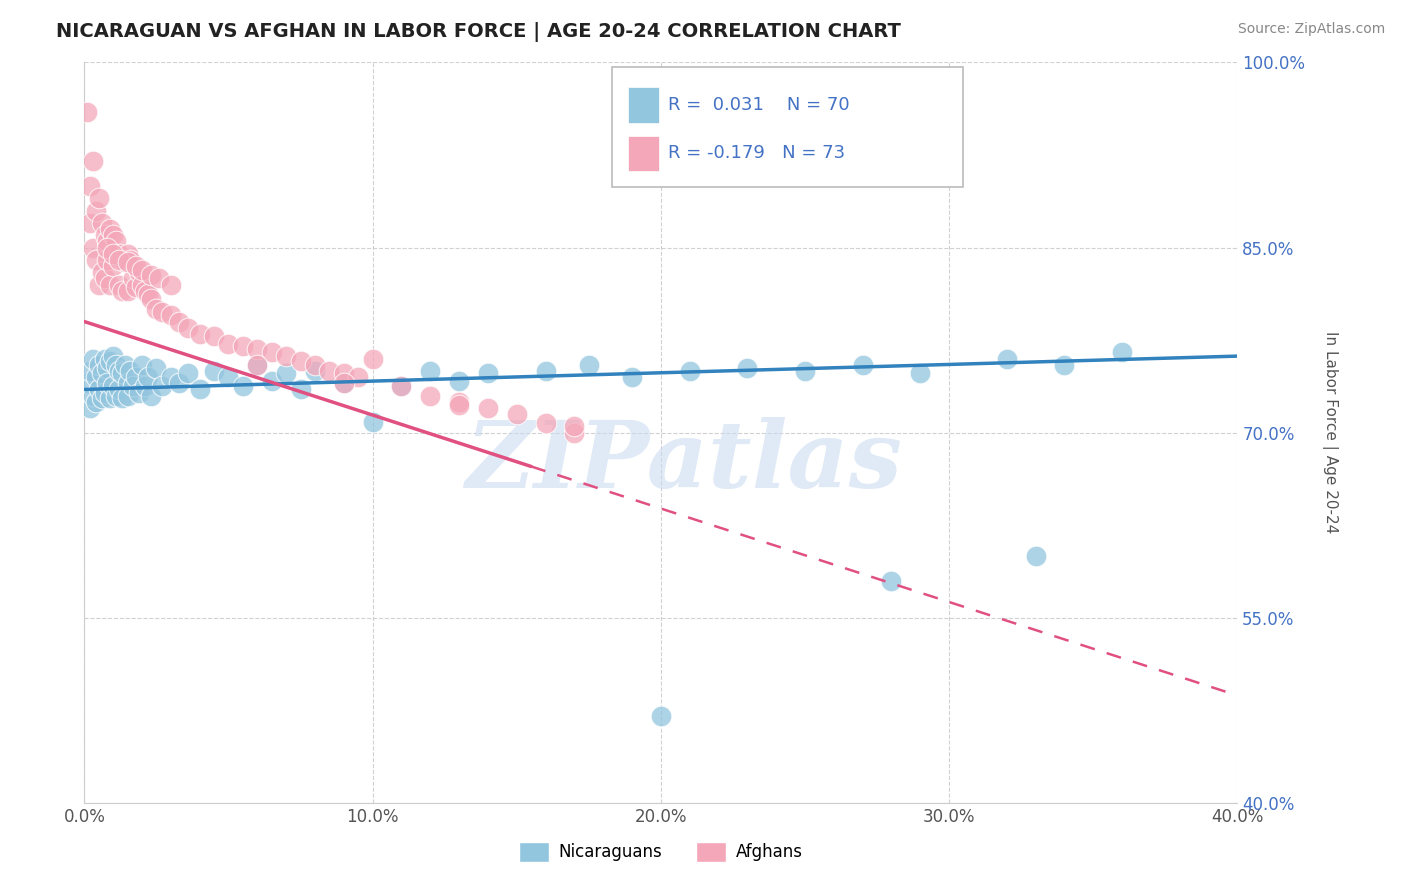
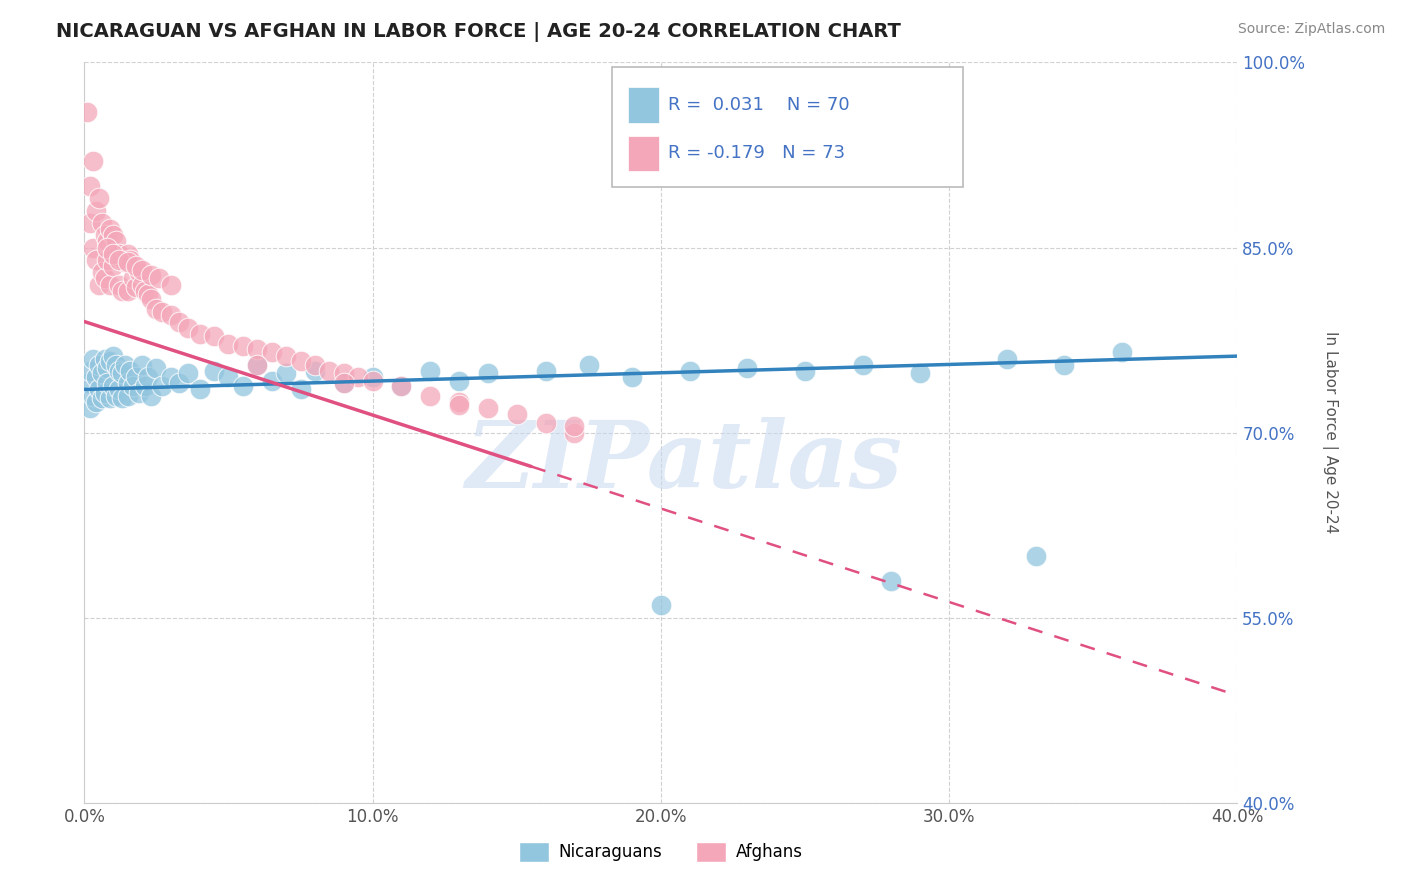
Nicaraguans/10.0%: 70.9% -> 74.5%
Afghans/10.0%: 76.0% -> 74.2%
Nicaraguans/20.0%: 47.0% -> 56.0%
